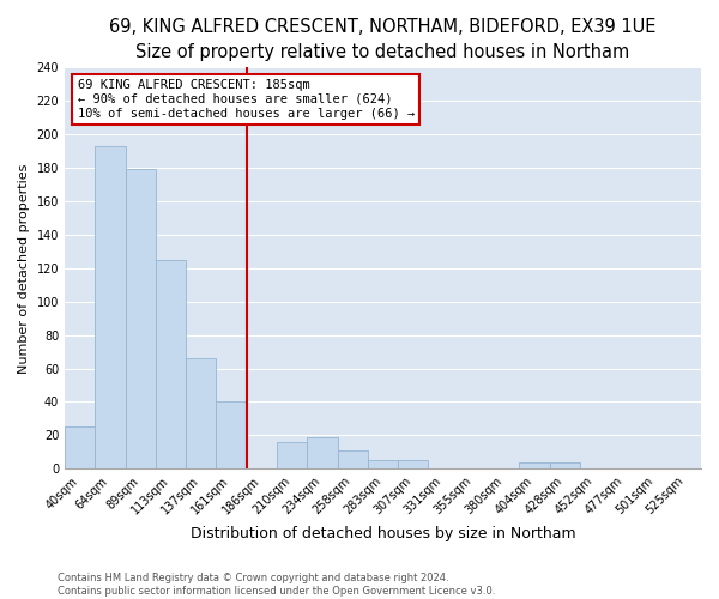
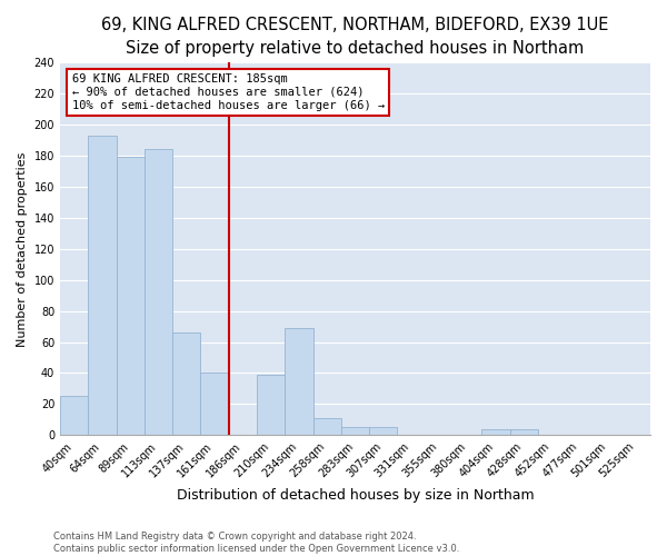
113sqm: 125 -> 184
210sqm: 16 -> 39
234sqm: 19 -> 69
